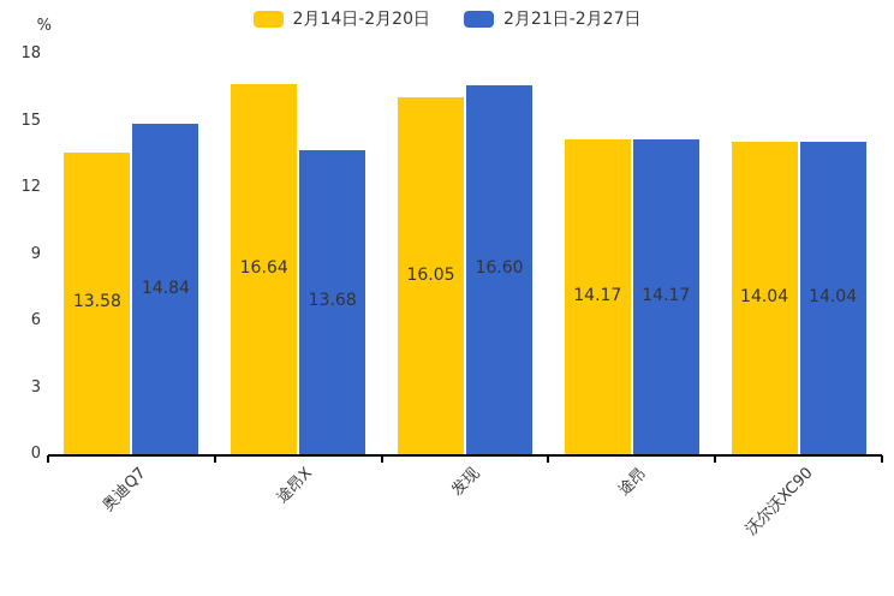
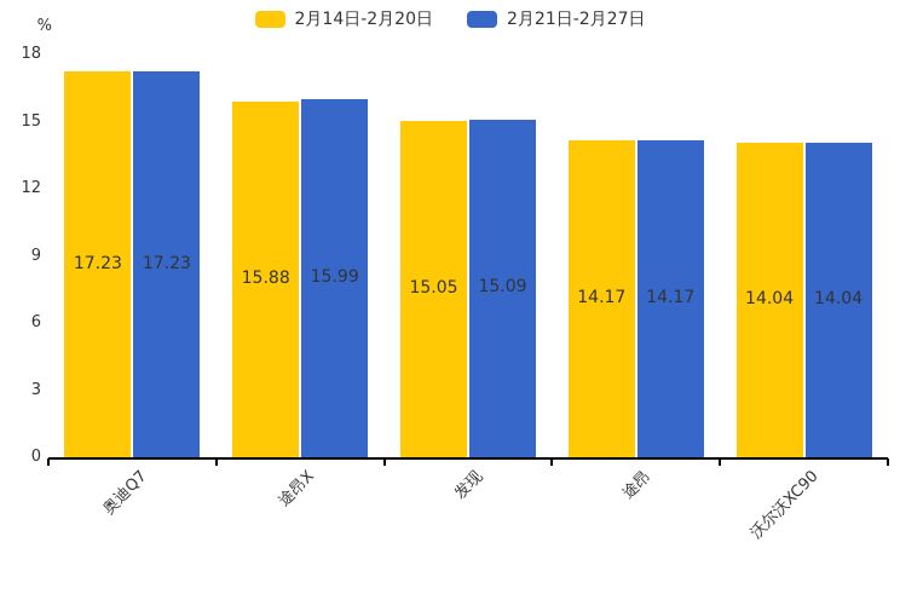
2月14日-2月20日/奥迪Q7: 13.58 -> 17.23
2月21日-2月27日/奥迪Q7: 14.84 -> 17.23
2月14日-2月20日/途昂X: 16.64 -> 15.88
2月21日-2月27日/途昂X: 13.68 -> 15.99
2月14日-2月20日/发现: 16.05 -> 15.05
2月21日-2月27日/发现: 16.60 -> 15.09
